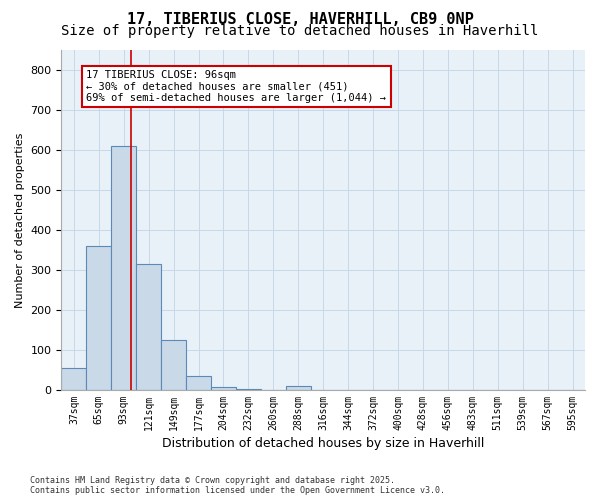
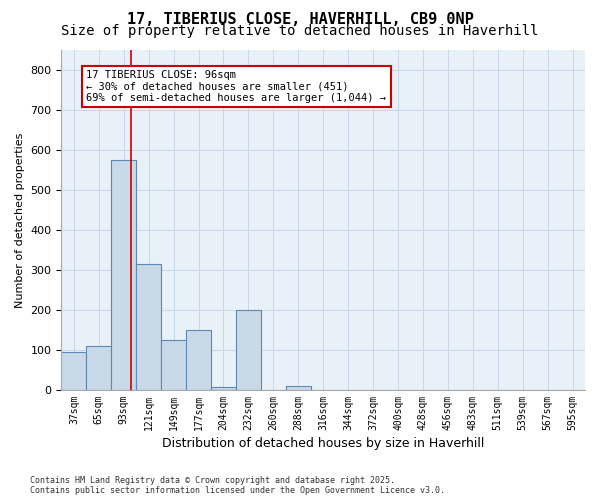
37sqm: 55 -> 95
65sqm: 360 -> 110
93sqm: 610 -> 575
177sqm: 35 -> 150
232sqm: 2 -> 200
